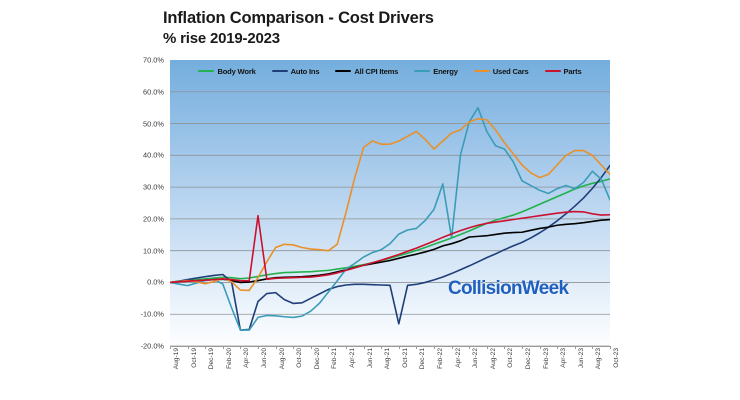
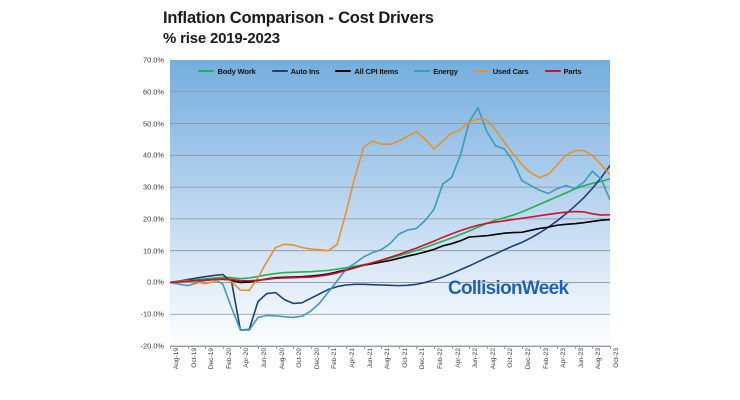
Parts/Jun-20: 21% -> 1%
Auto Ins/Oct-21: -13% -> -1%
Energy/Apr-22: 14% -> 33%
